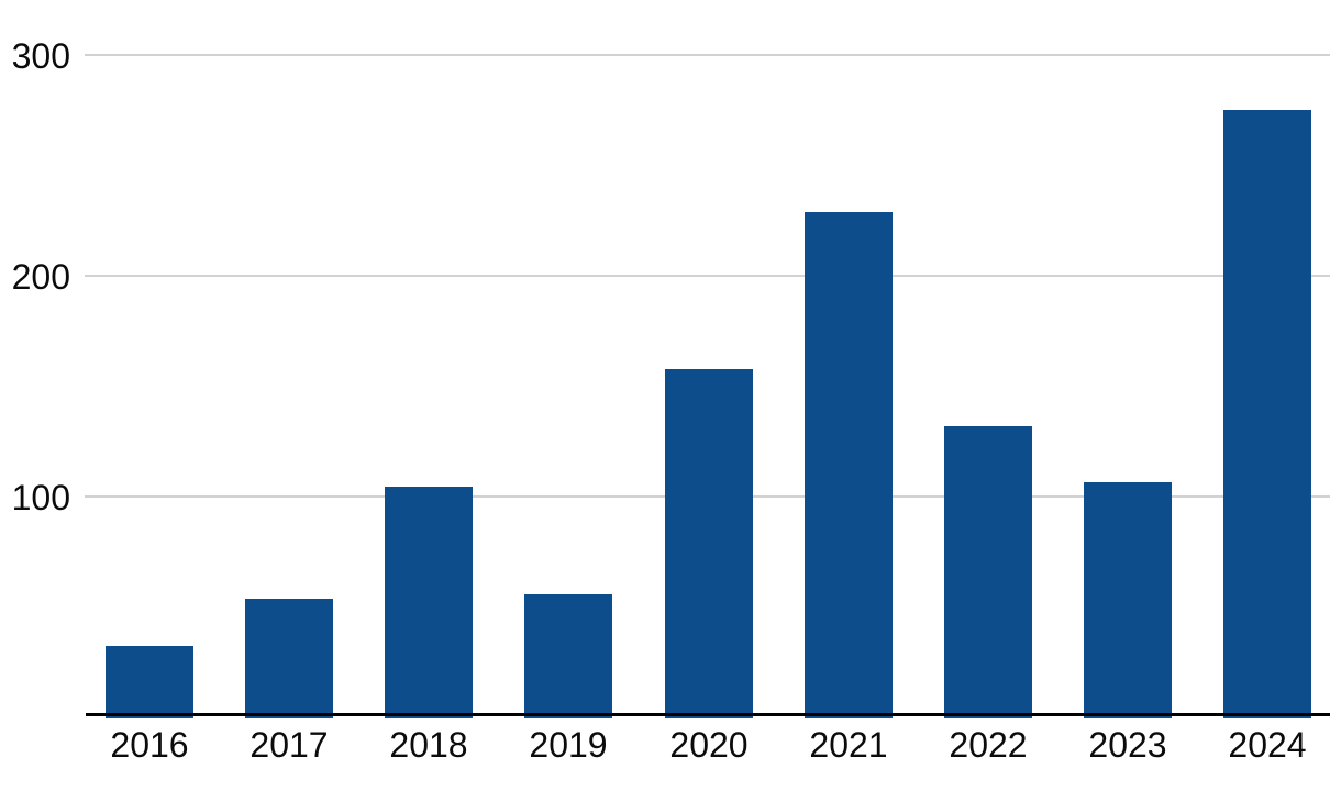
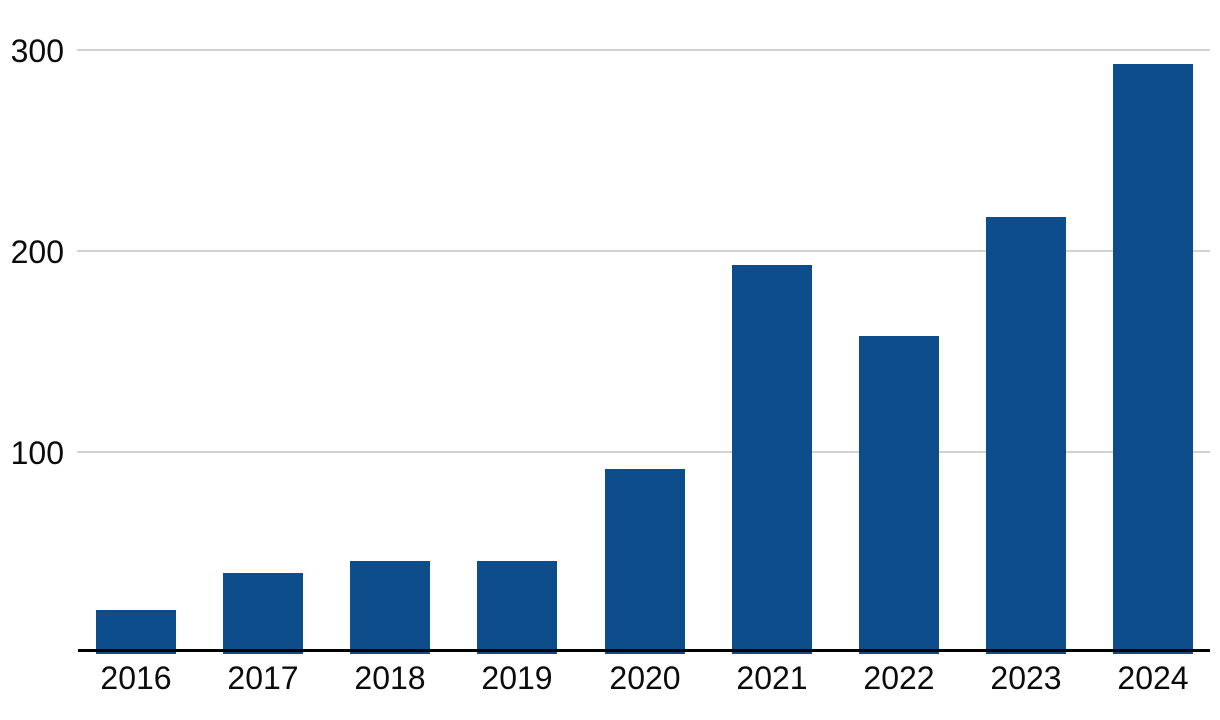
2016: 33 -> 22
2017: 54 -> 40
2018: 105 -> 46
2019: 56 -> 46
2020: 158 -> 92
2021: 229 -> 193
2022: 132 -> 158
2023: 107 -> 217
2024: 275 -> 293
